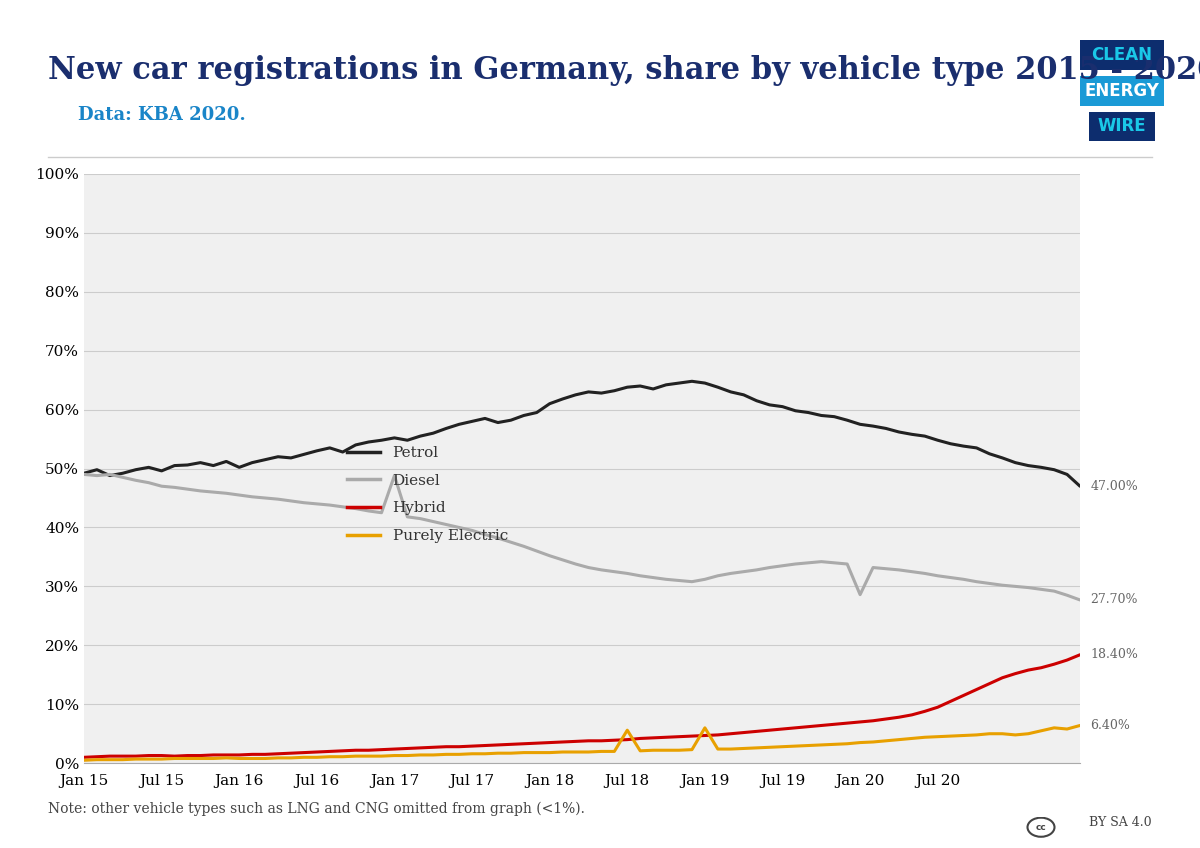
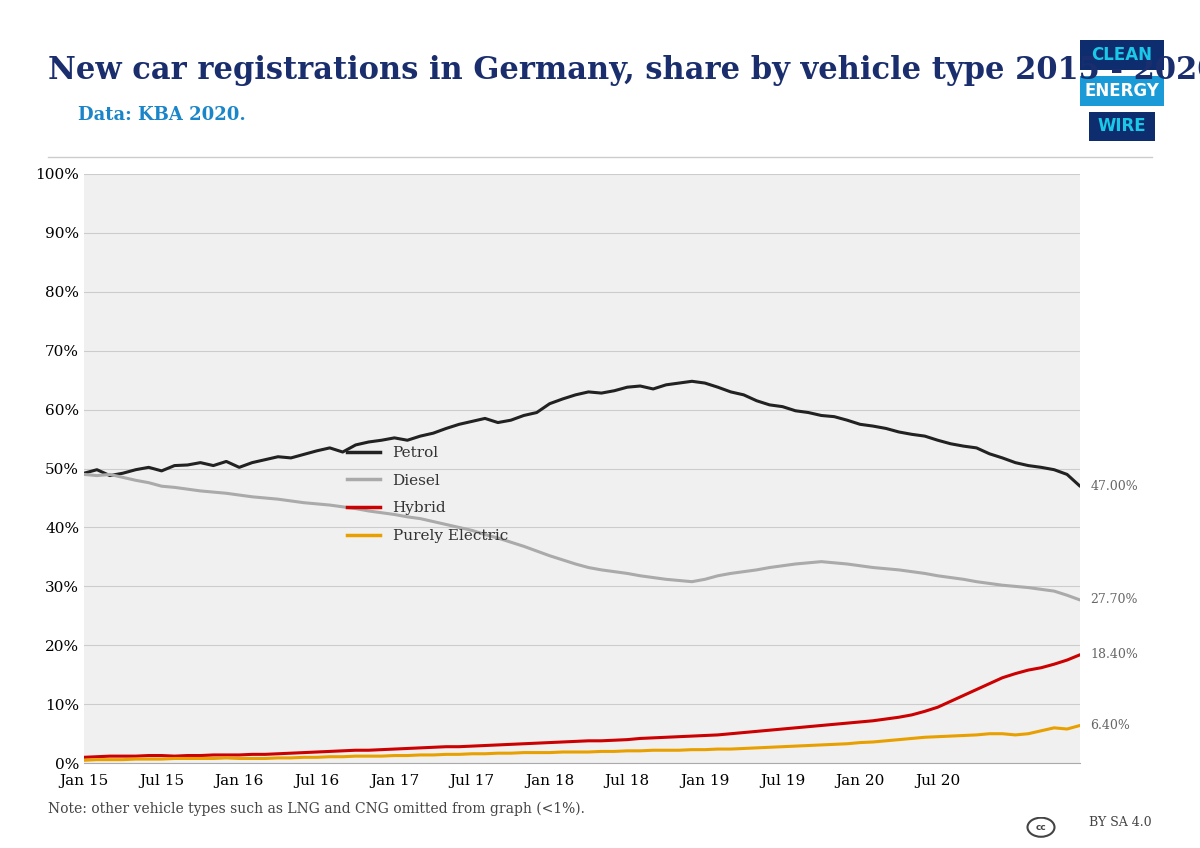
Diesel/Jan 17: 48.8% -> 42.2%
Purely Electric/Jul 18: 5.6% -> 2.1%
Purely Electric/Jan 19: 6.0% -> 2.3%
Diesel/Jan 20: 28.6% -> 33.5%
